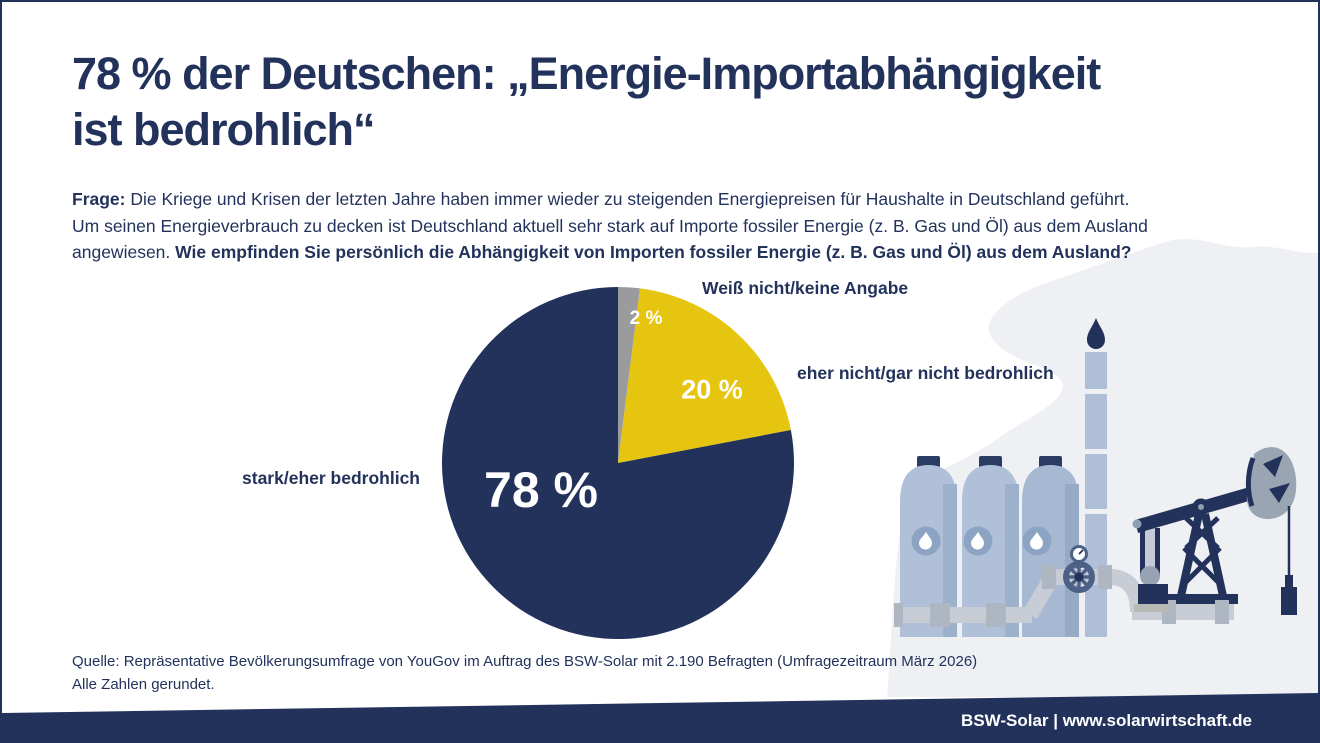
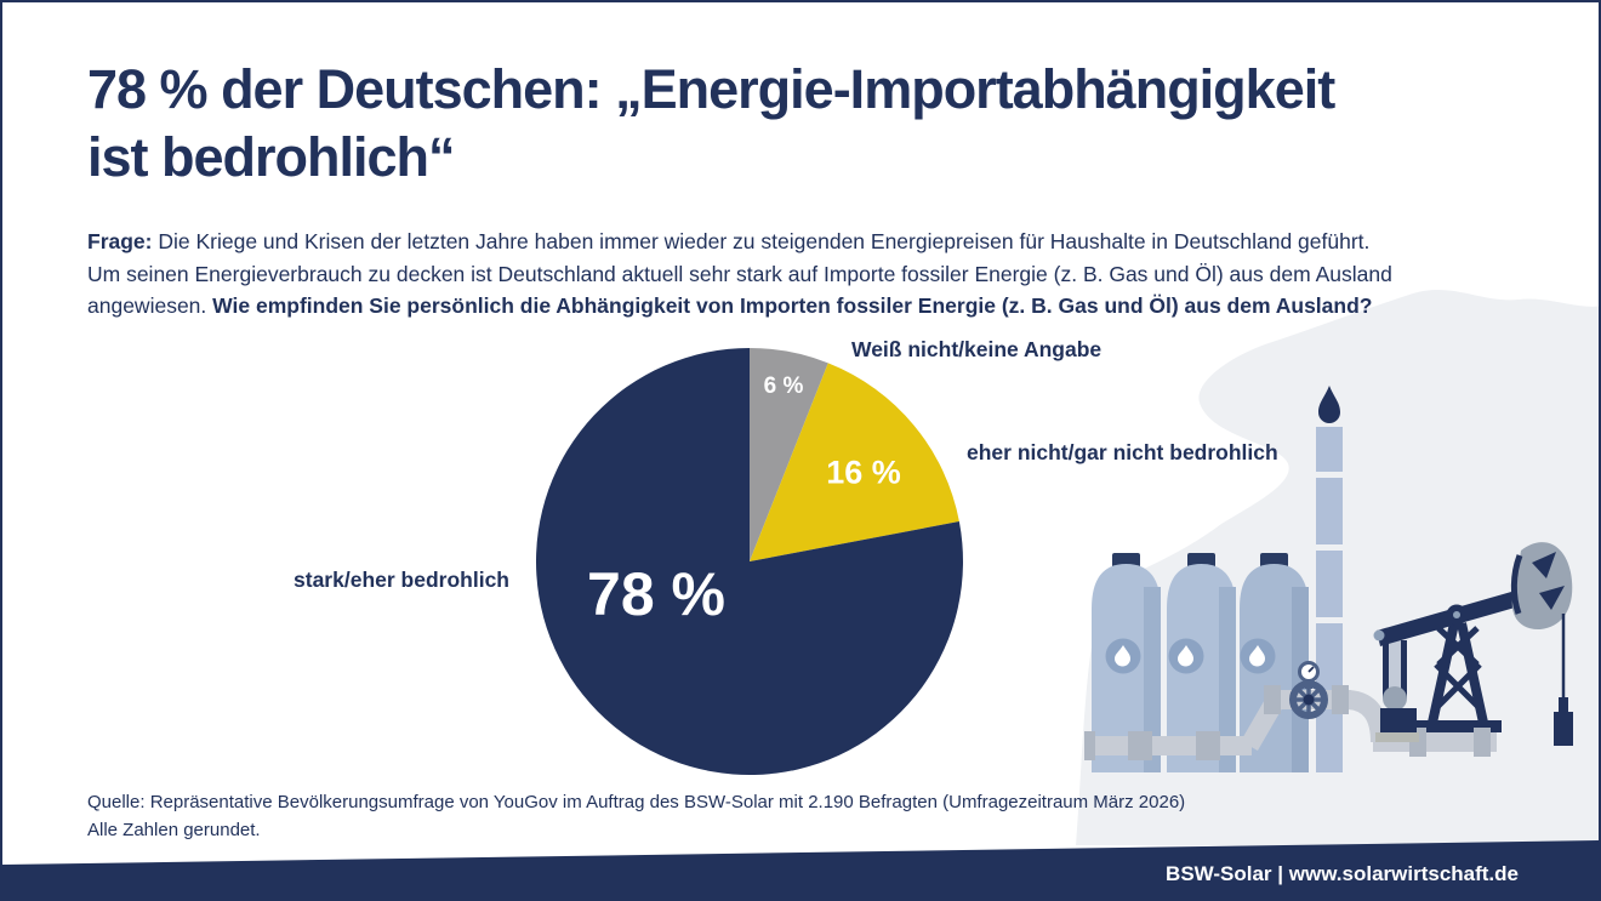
Weiß nicht/keine Angabe: 2 -> 6
eher nicht/gar nicht bedrohlich: 20 -> 16
